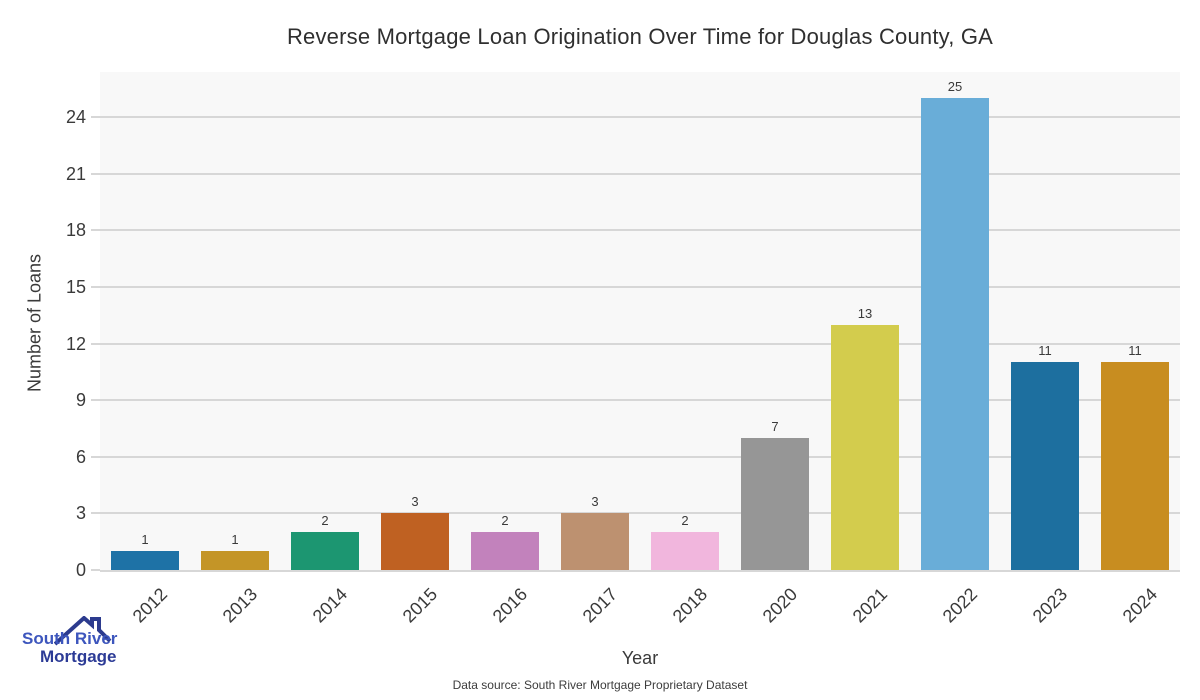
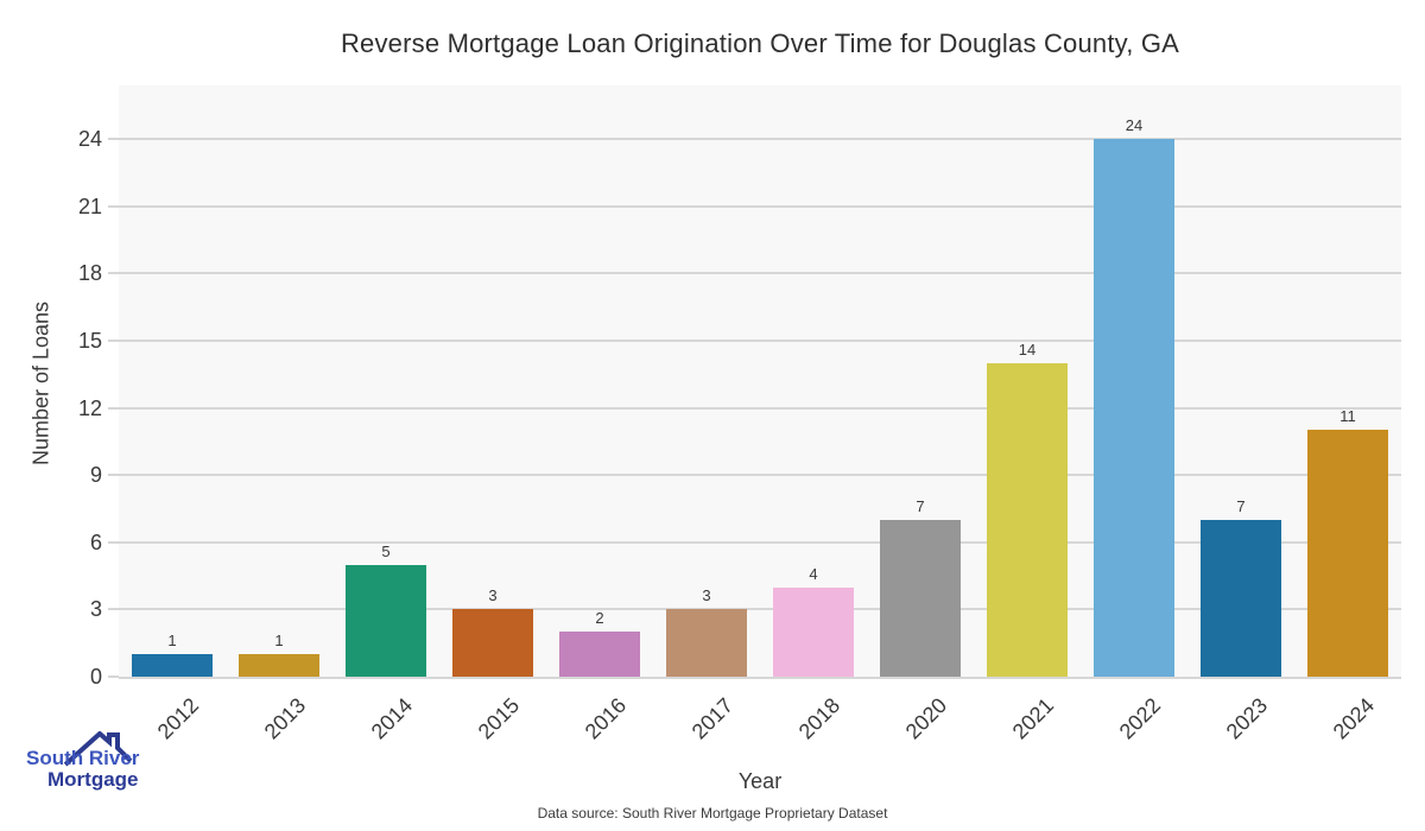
2014: 2 -> 5
2018: 2 -> 4
2021: 13 -> 14
2022: 25 -> 24
2023: 11 -> 7
